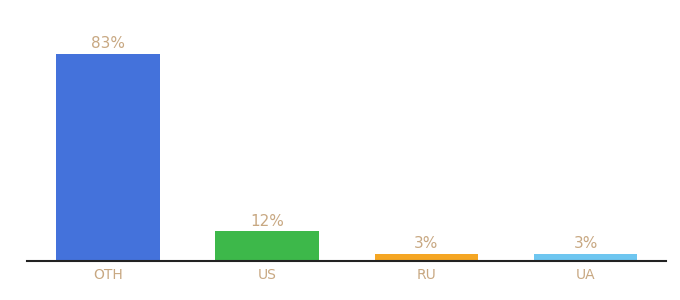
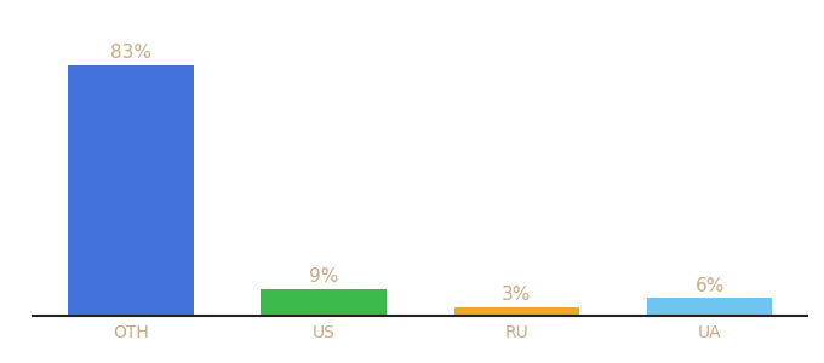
US: 12% -> 9%
UA: 3% -> 6%
